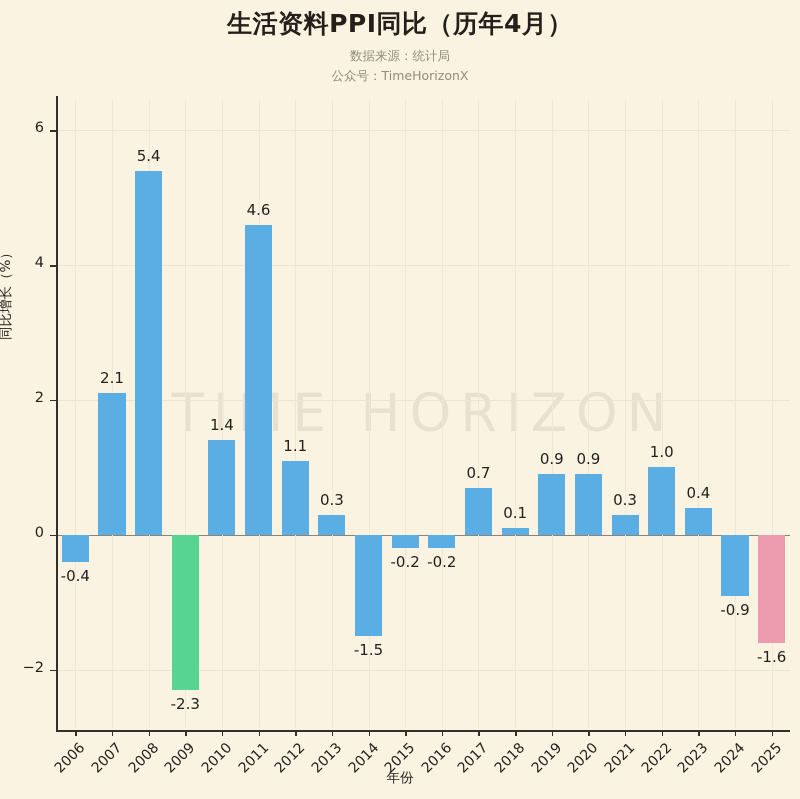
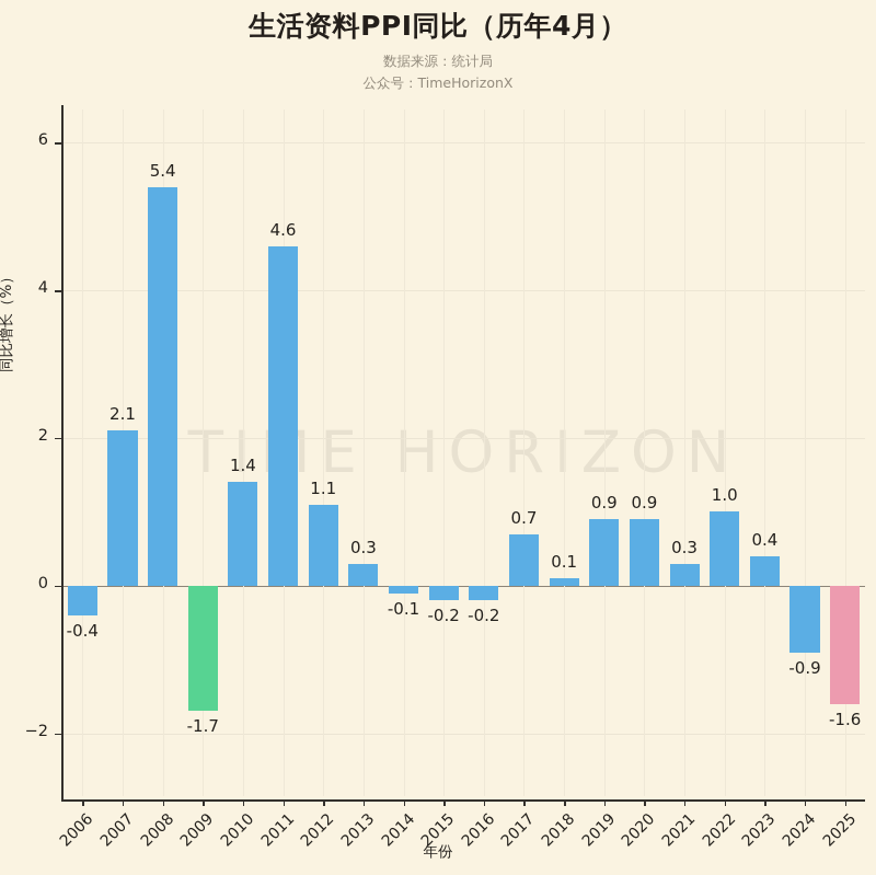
2009: -2.3 -> -1.7
2014: -1.5 -> -0.1
